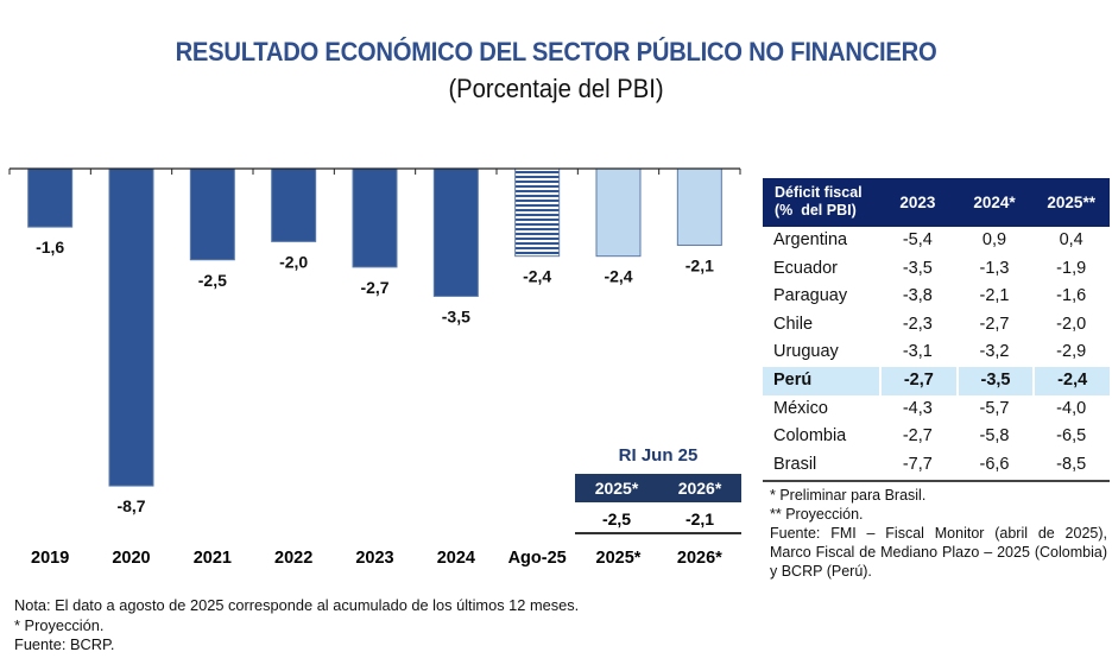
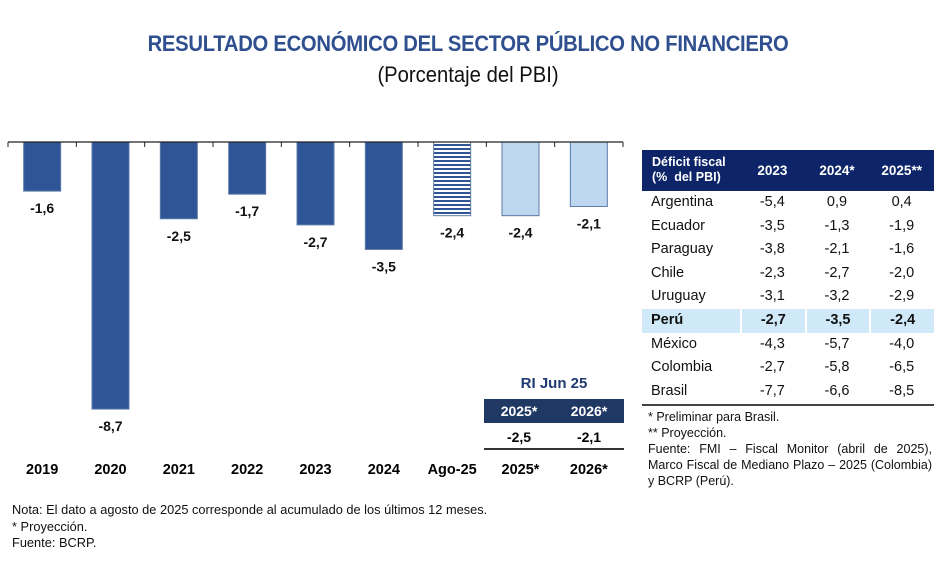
2022: -2,0 -> -1,7
